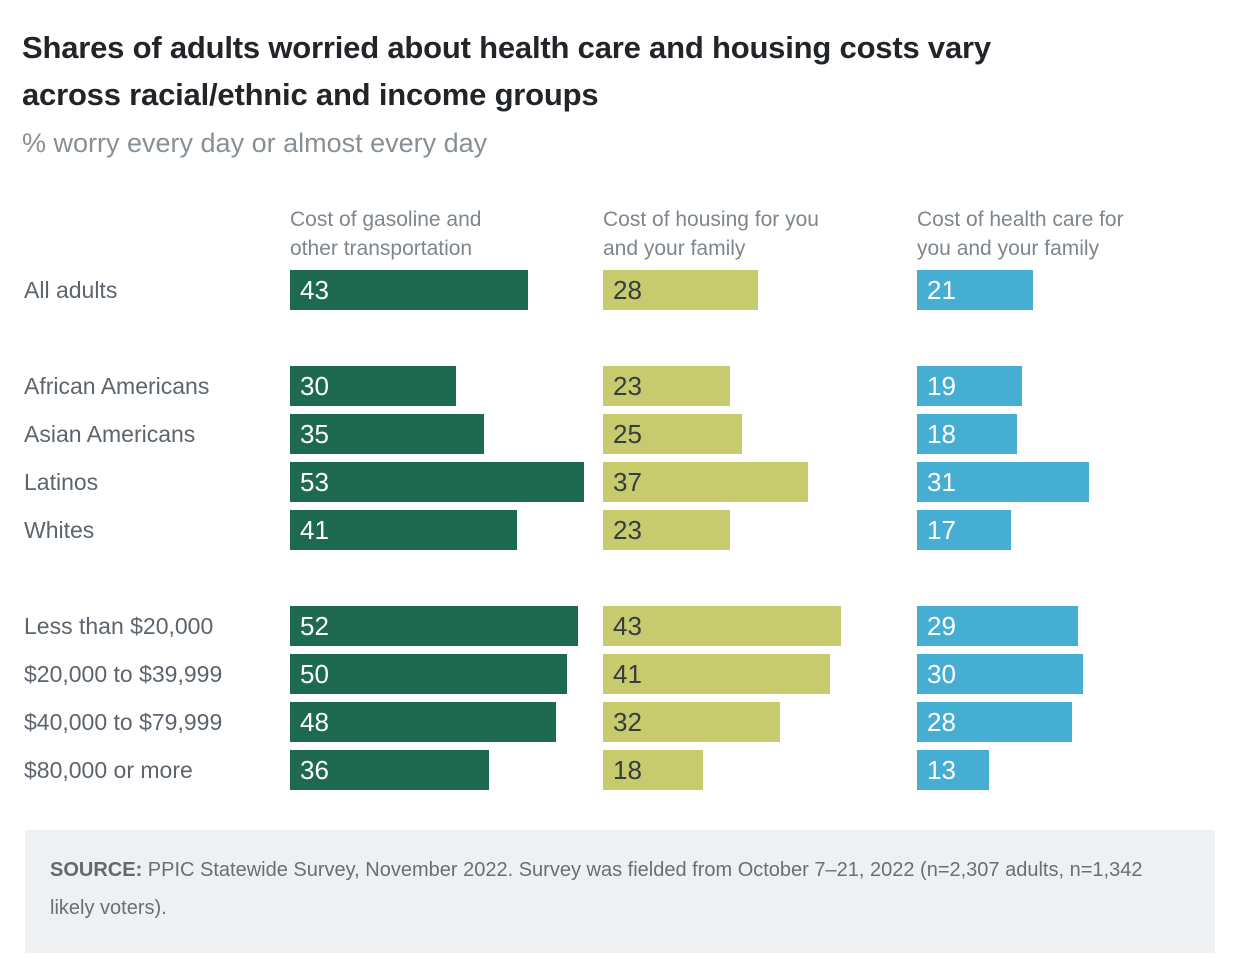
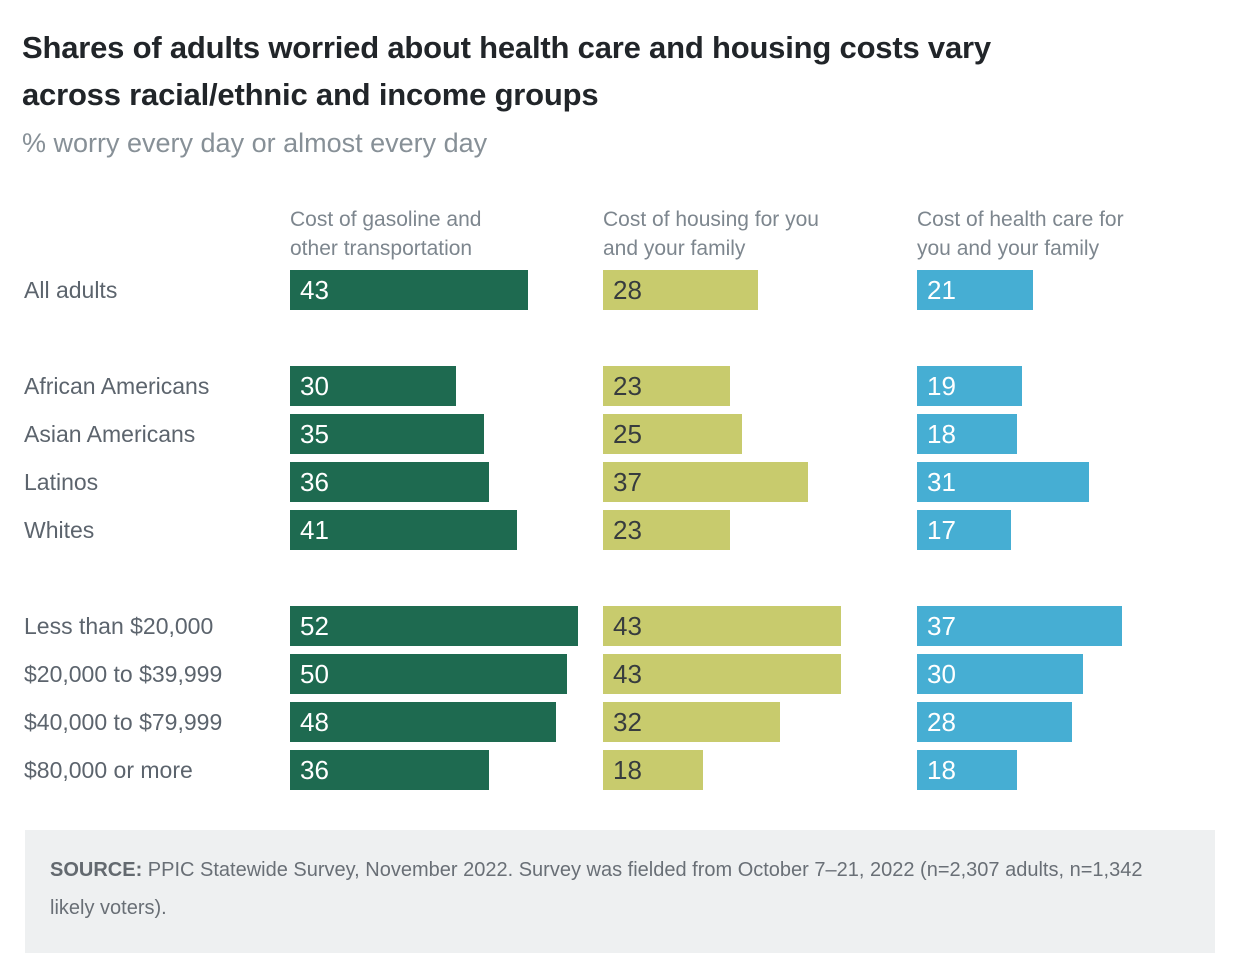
Cost of gasoline and other transportation/Latinos: 53 -> 36
Cost of health care for you and your family/Less than $20,000: 29 -> 37
Cost of housing for you and your family/$20,000 to $39,999: 41 -> 43
Cost of health care for you and your family/$80,000 or more: 13 -> 18
